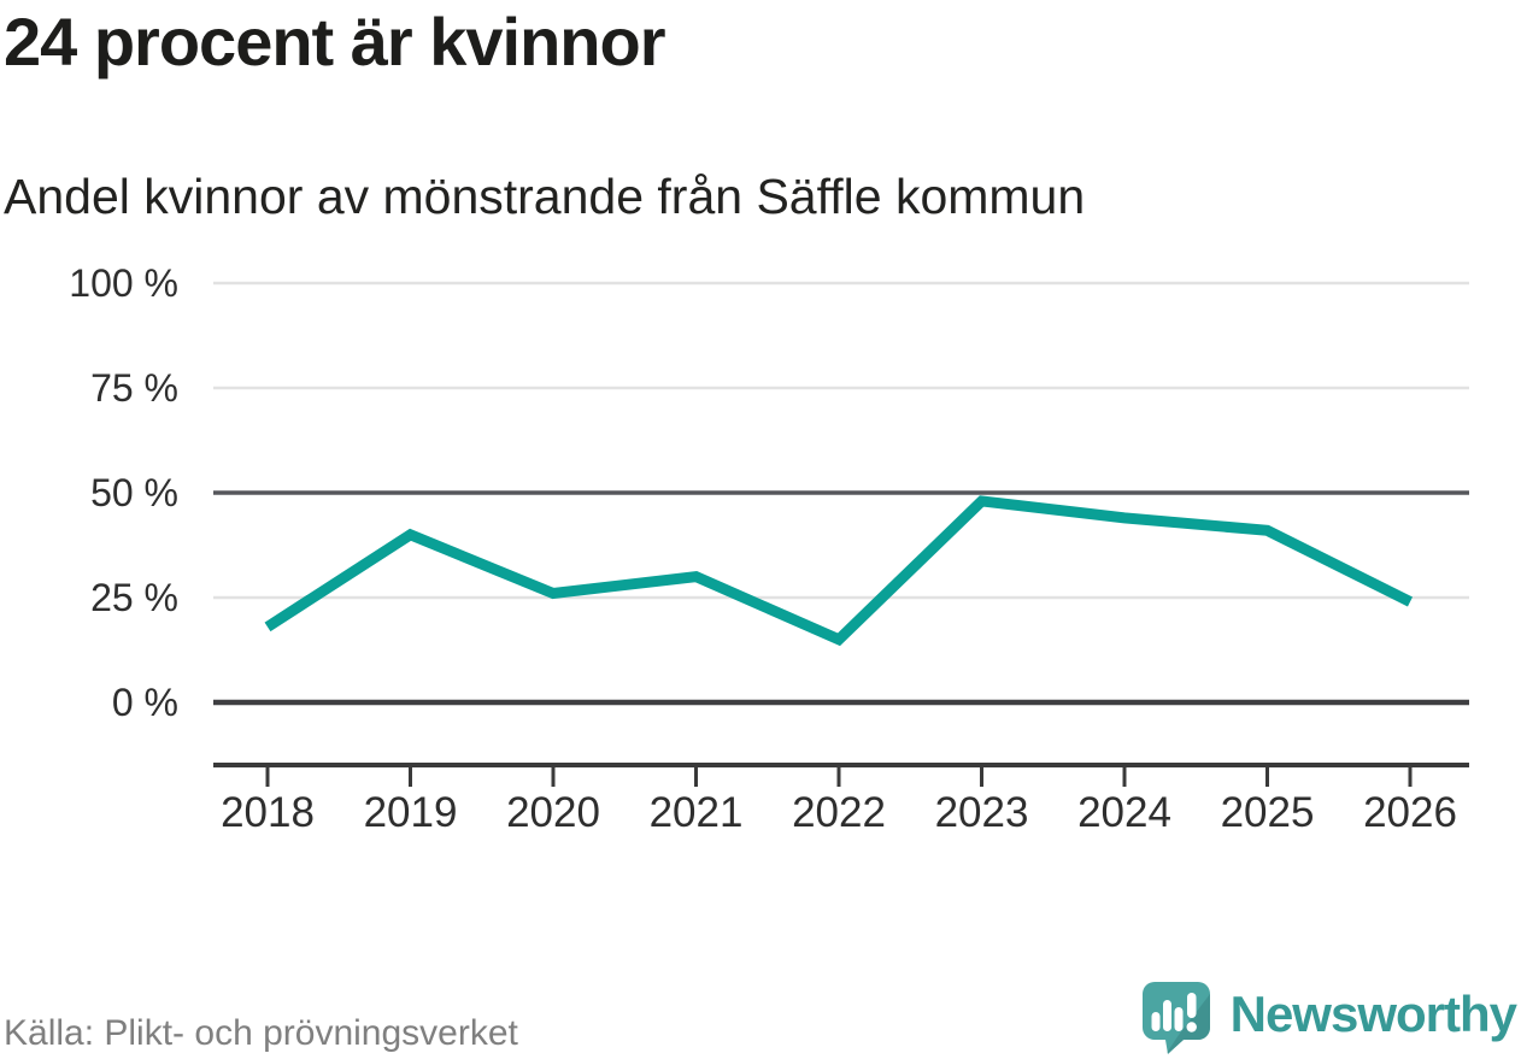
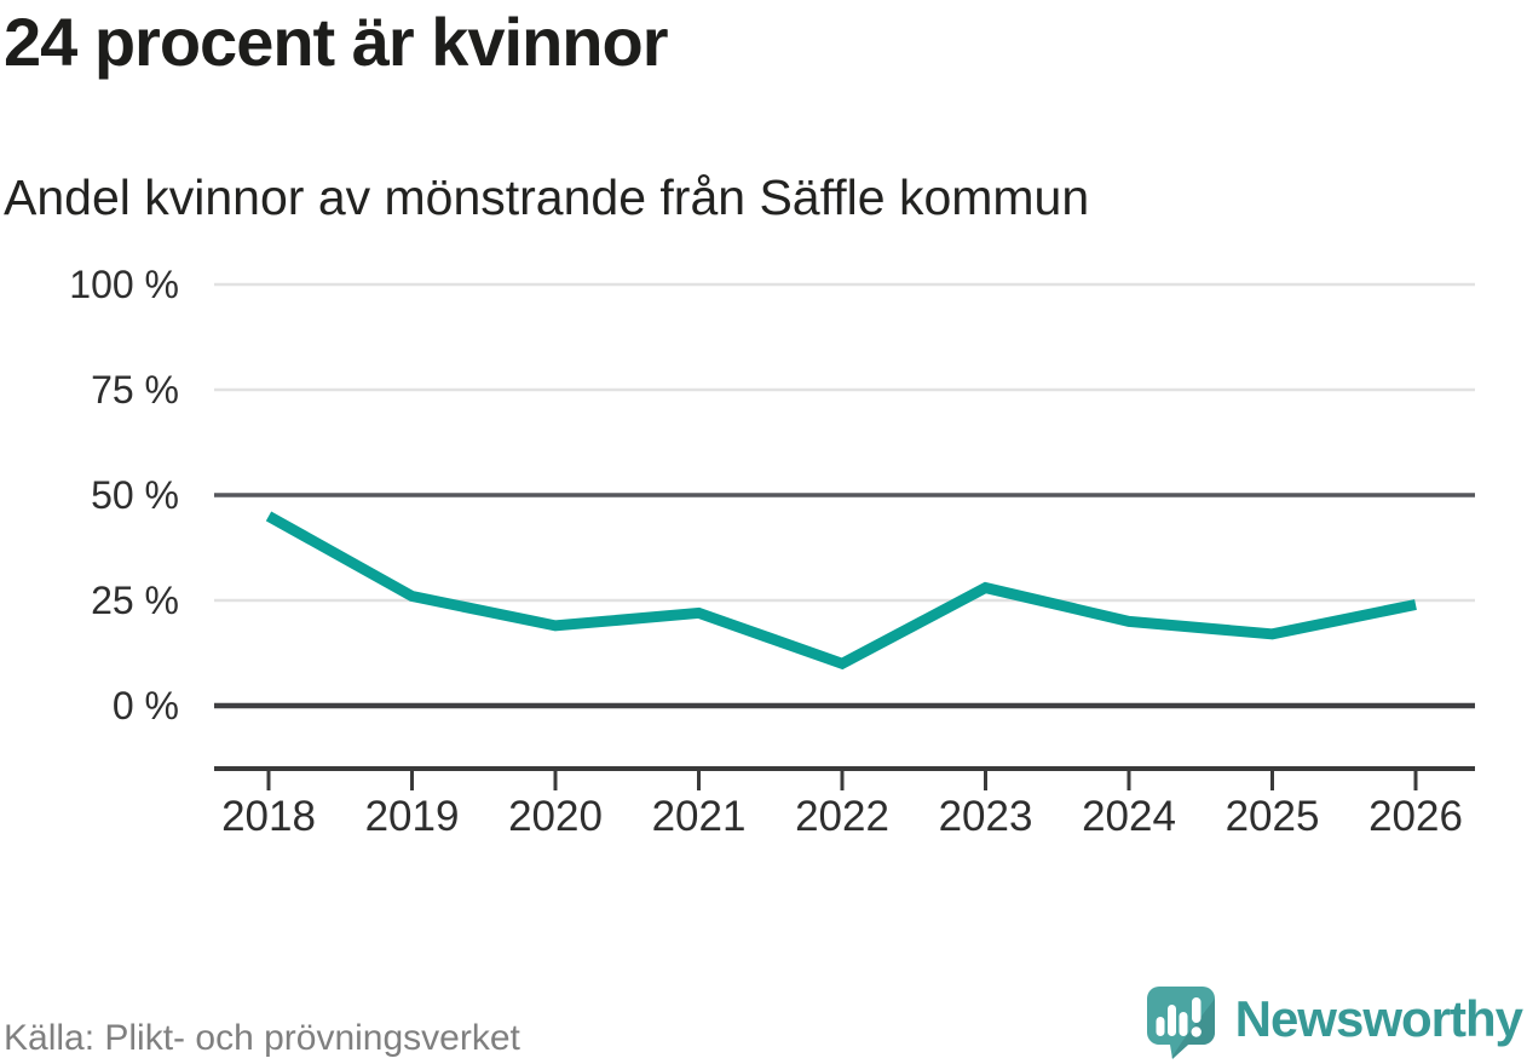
2018: 18% -> 45%
2019: 40% -> 26%
2020: 26% -> 19%
2021: 30% -> 22%
2022: 15% -> 10%
2023: 48% -> 28%
2024: 44% -> 20%
2025: 41% -> 17%
